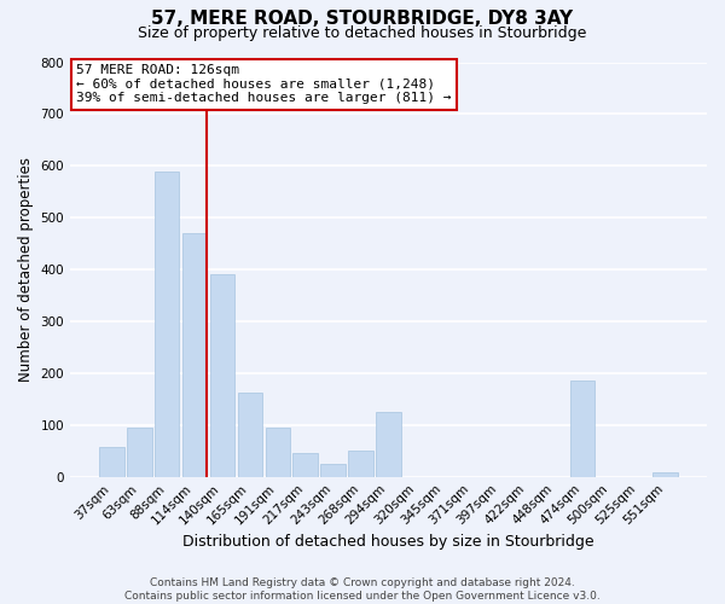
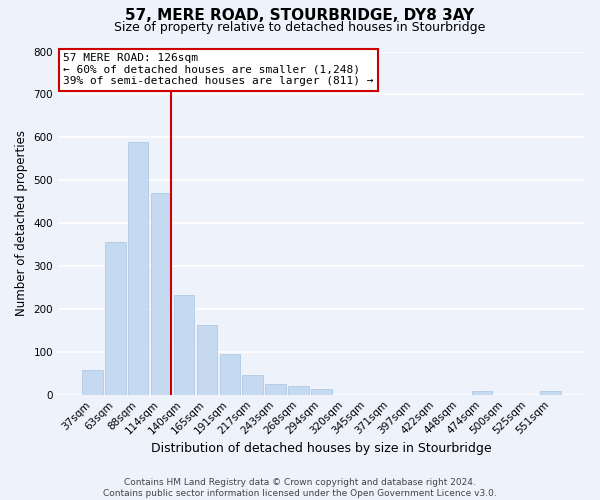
63sqm: 95 -> 355
140sqm: 390 -> 232
268sqm: 50 -> 20
294sqm: 125 -> 14
474sqm: 185 -> 8
